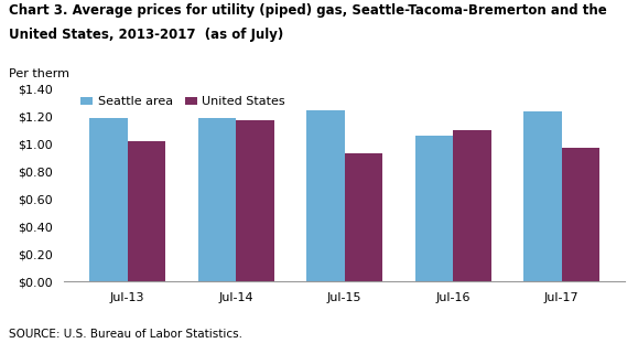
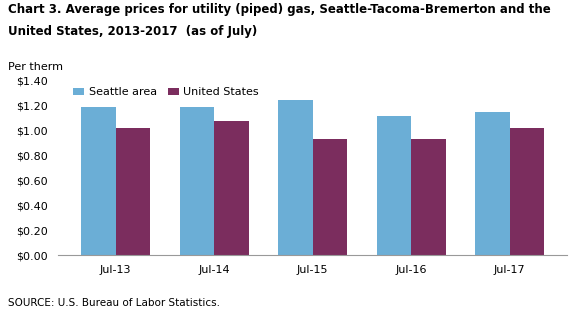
United States/Jul-14: $1.17 -> $1.08
Seattle area/Jul-16: $1.06 -> $1.12
United States/Jul-16: $1.10 -> $0.93
Seattle area/Jul-17: $1.24 -> $1.15
United States/Jul-17: $0.97 -> $1.02
